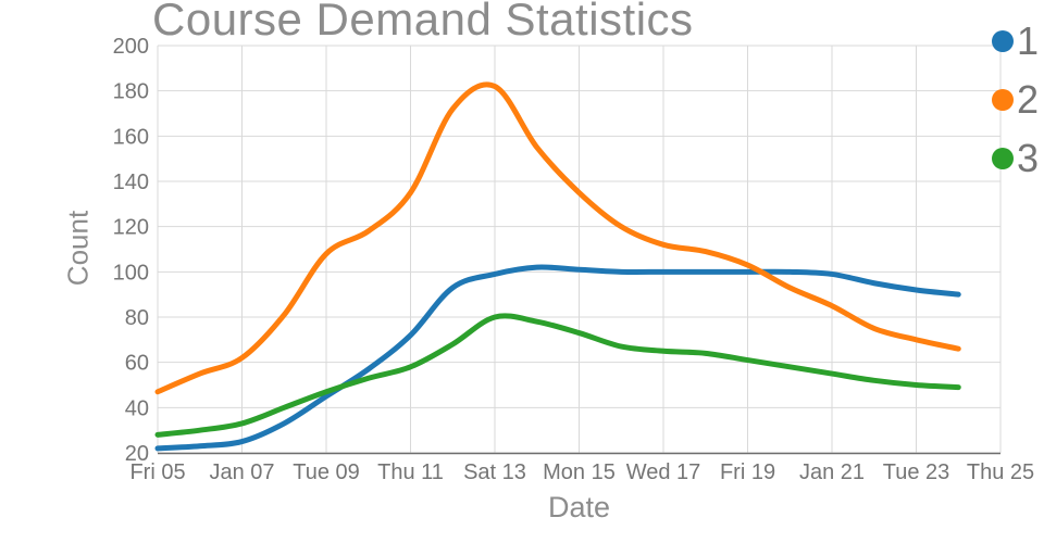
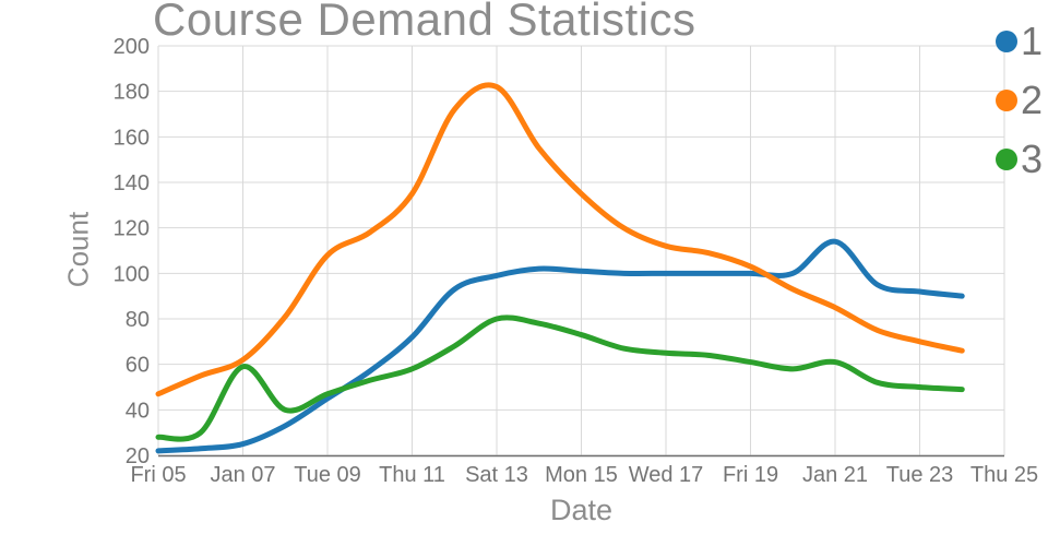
3/Jan 07: 33 -> 59
1/Jan 21: 99 -> 114
3/Jan 21: 55 -> 61
